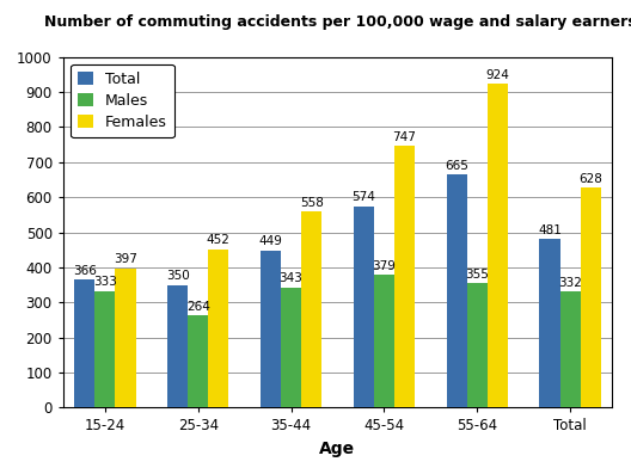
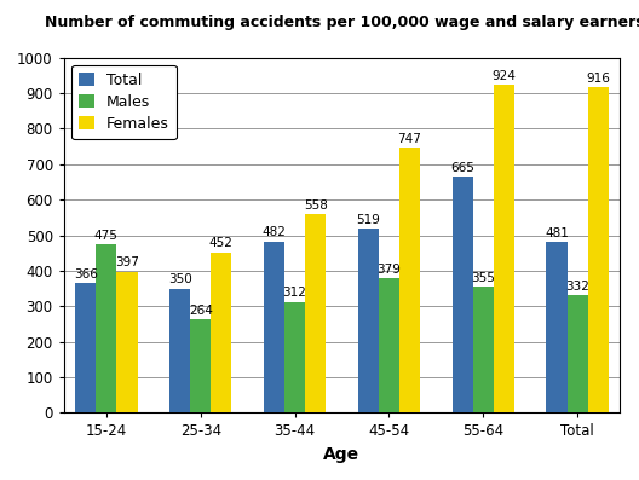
Males/15-24: 333 -> 475
Total/35-44: 449 -> 482
Males/35-44: 343 -> 312
Total/45-54: 574 -> 519
Females/Total: 628 -> 916
